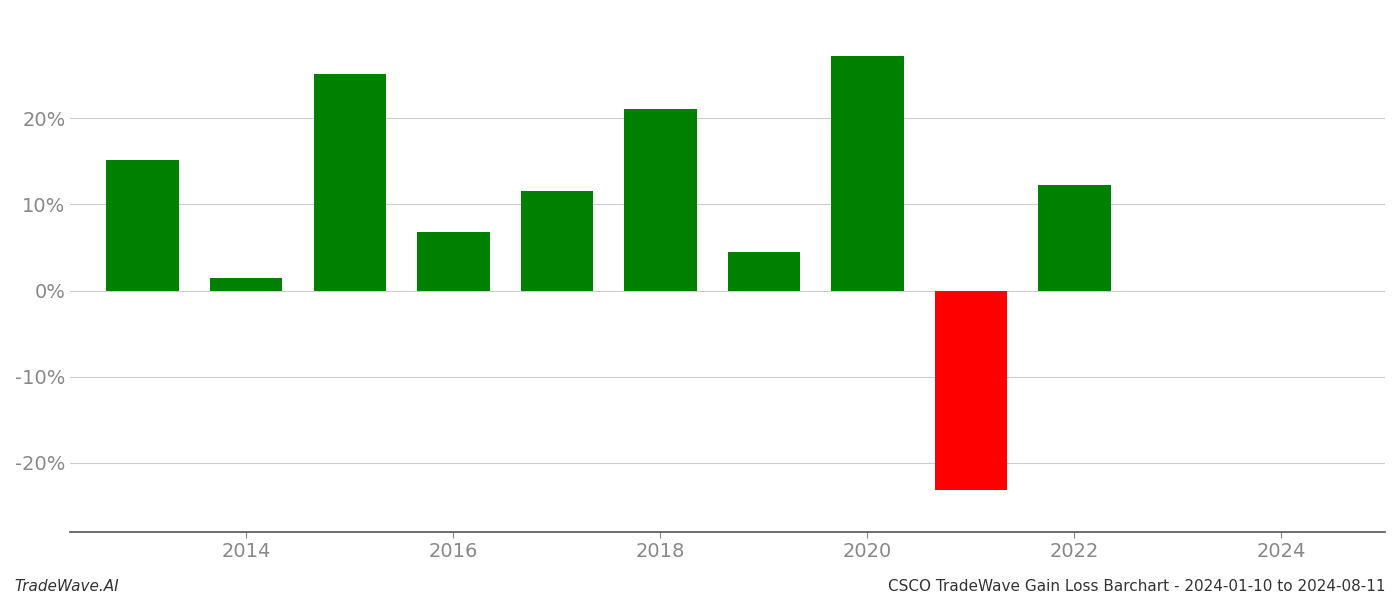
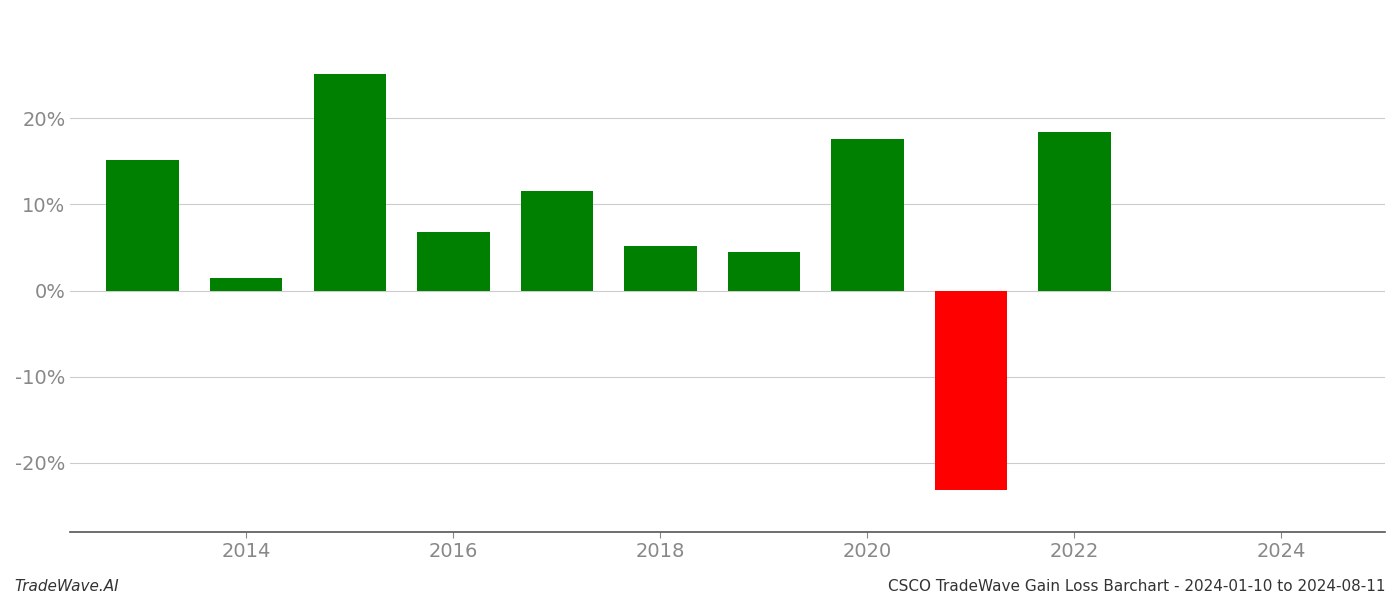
2018: 21.1% -> 5.2%
2020: 27.2% -> 17.6%
2022: 12.2% -> 18.4%
